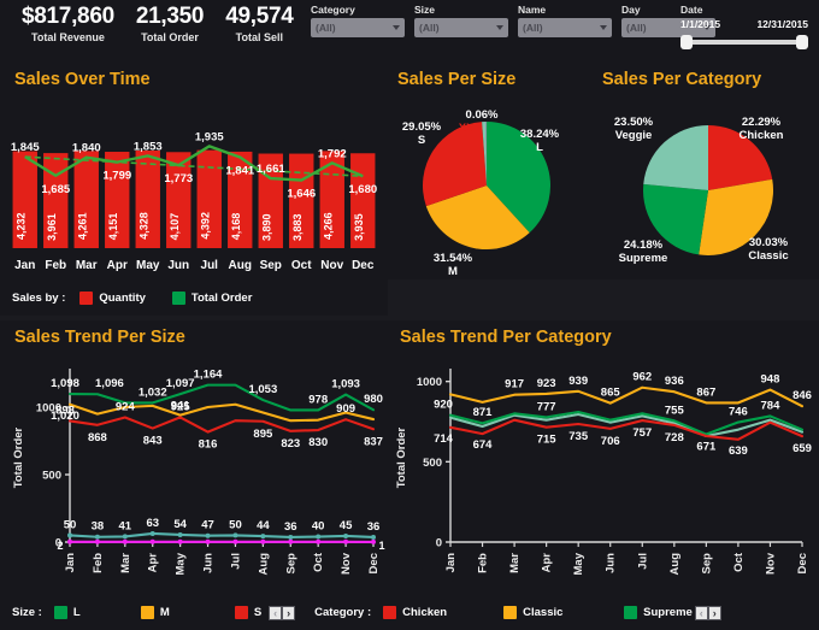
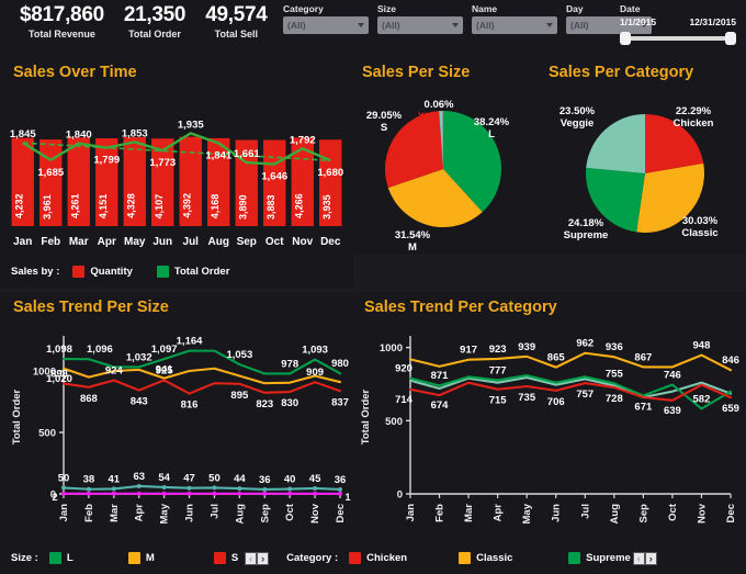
Sales Trend Per Category/Supreme/Nov: 784 -> 582
